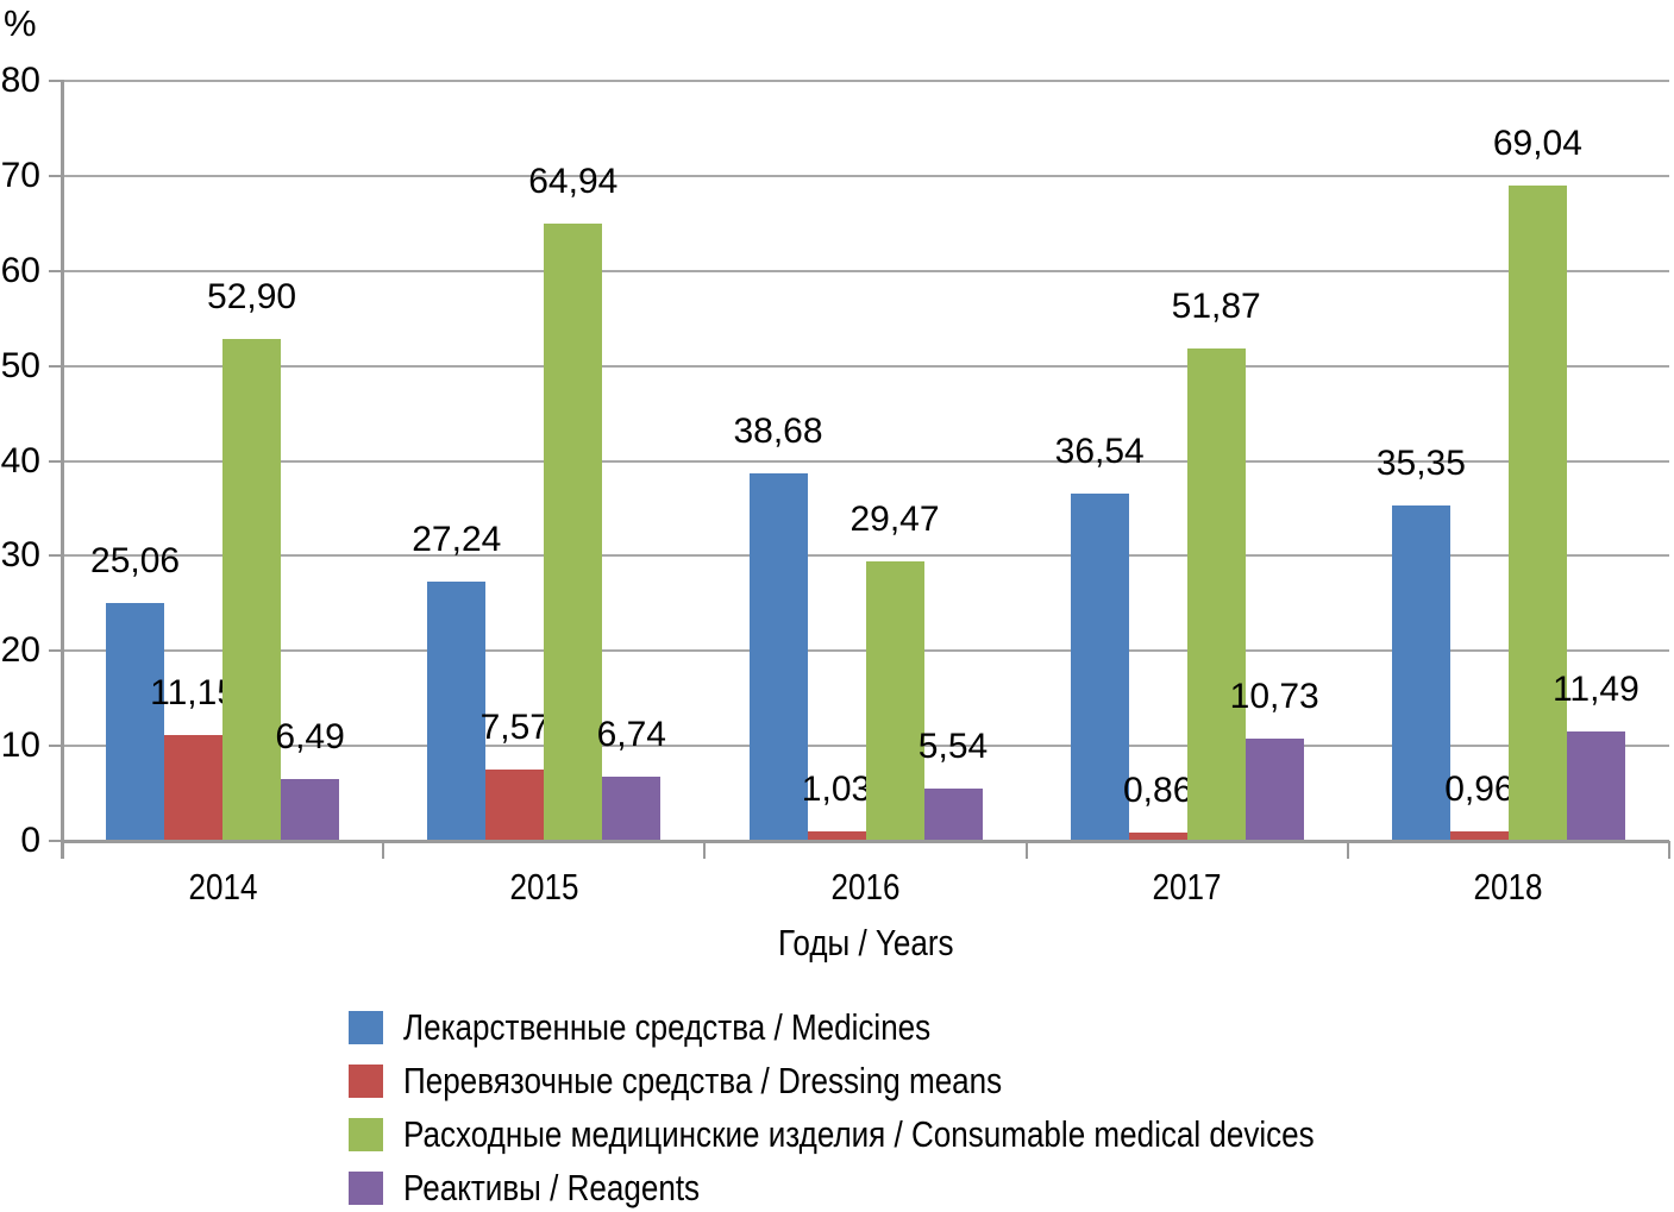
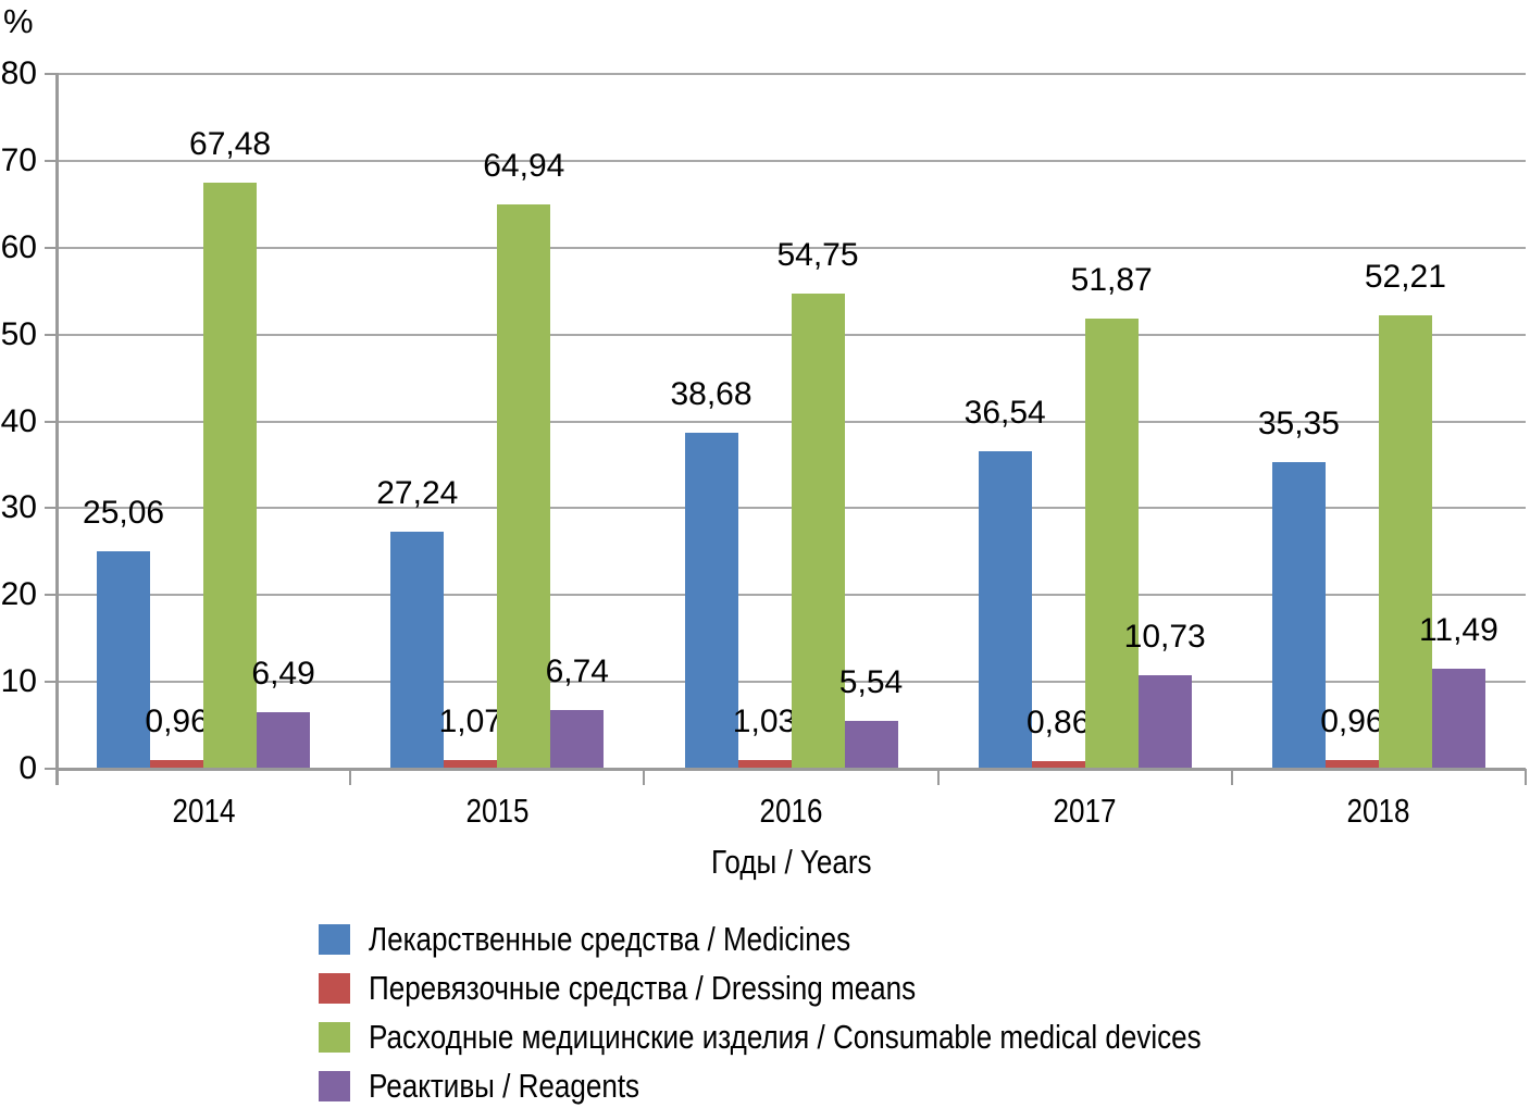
Перевязочные средства / Dressing means/2014: 11,15 -> 0,96
Расходные медицинские изделия / Consumable medical devices/2014: 52,90 -> 67,48
Перевязочные средства / Dressing means/2015: 7,57 -> 1,07
Расходные медицинские изделия / Consumable medical devices/2016: 29,47 -> 54,75
Расходные медицинские изделия / Consumable medical devices/2018: 69,04 -> 52,21
